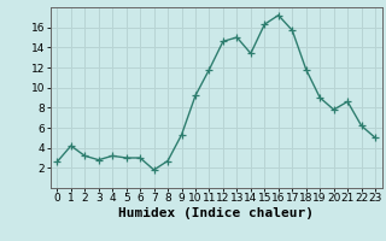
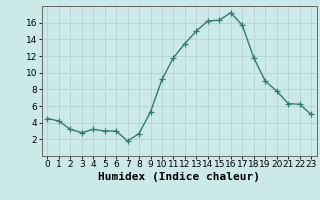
0: 2.6 -> 4.5
12: 14.6 -> 13.5
14: 13.4 -> 16.2
21: 8.6 -> 6.3
